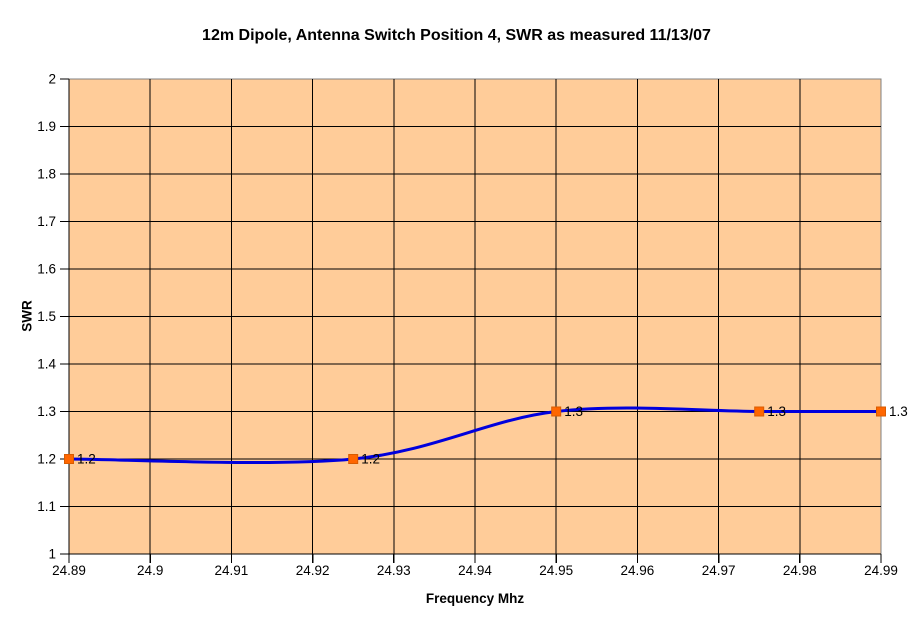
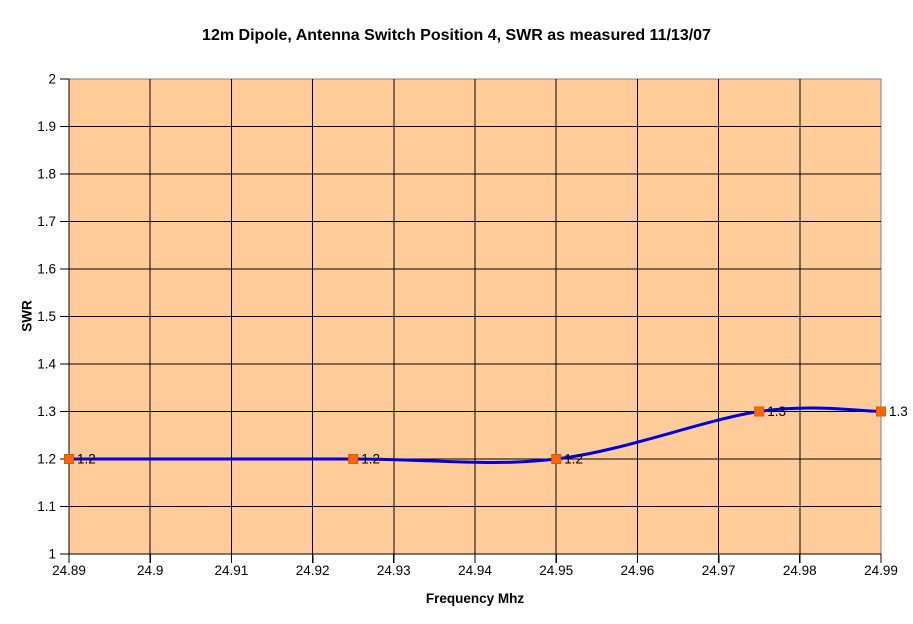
24.95: 1.3 -> 1.2
